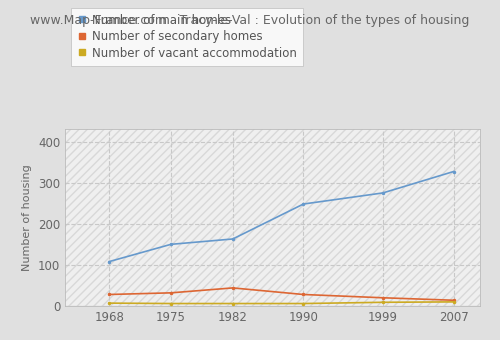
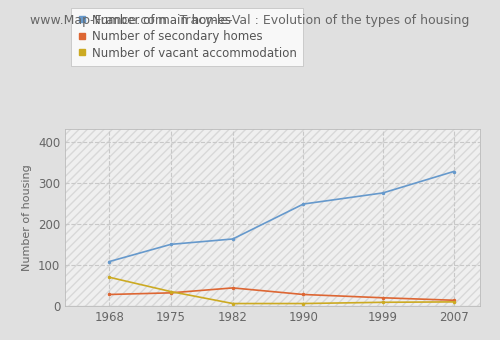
Number of vacant accommodation/1968: 7 -> 70
Number of vacant accommodation/1975: 6 -> 35
